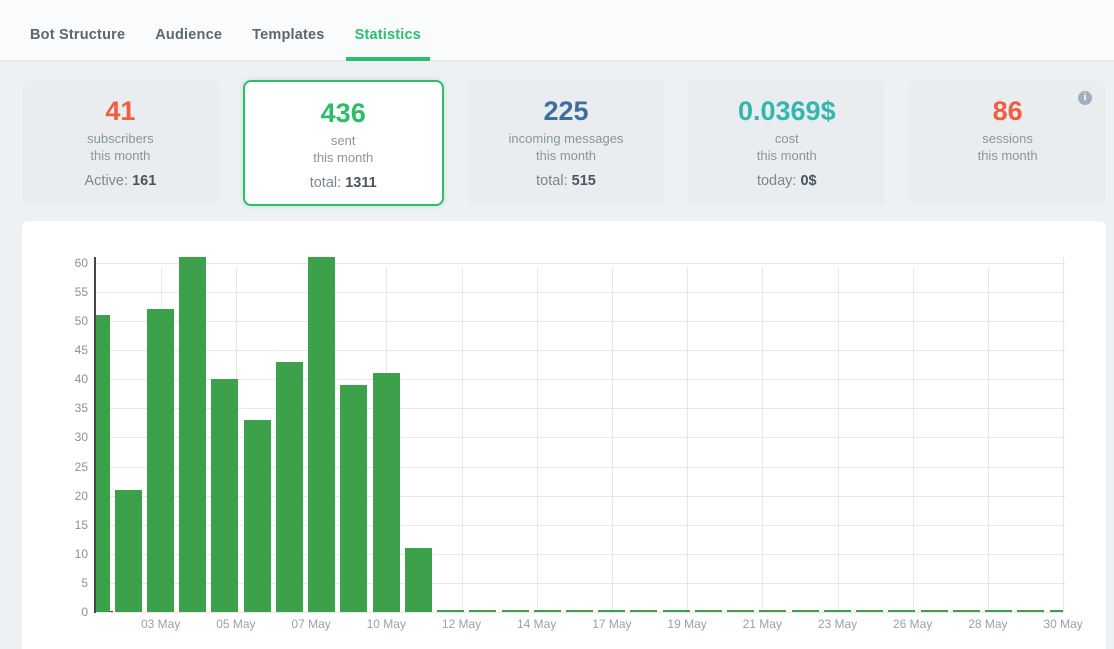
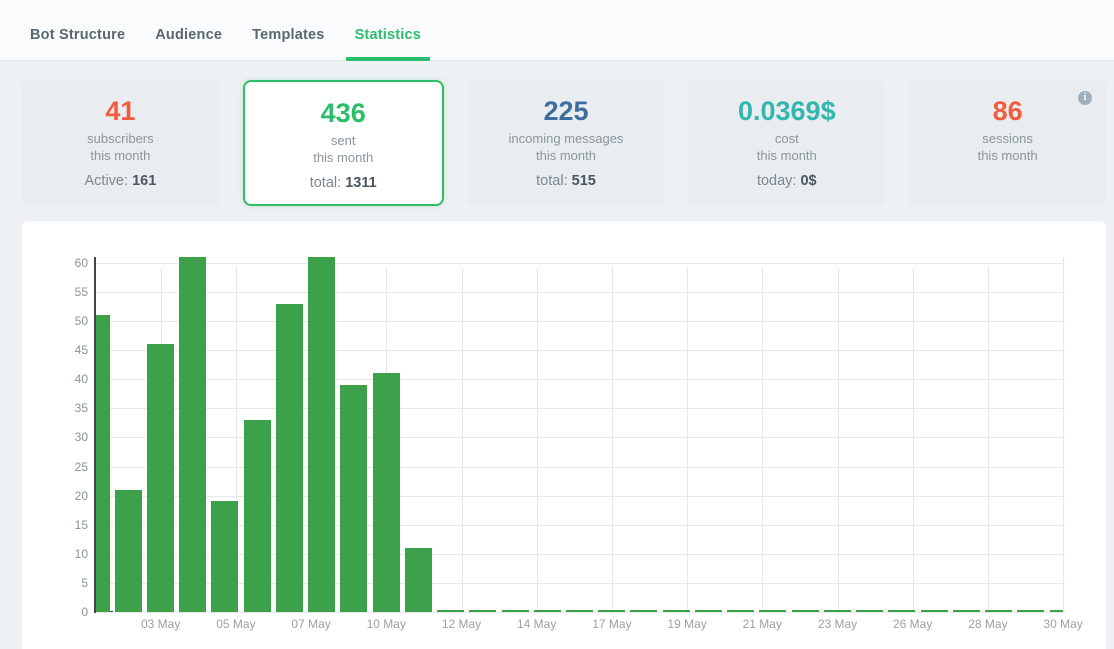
03 May: 52 -> 46
05 May: 40 -> 19
07 May: 43 -> 53
